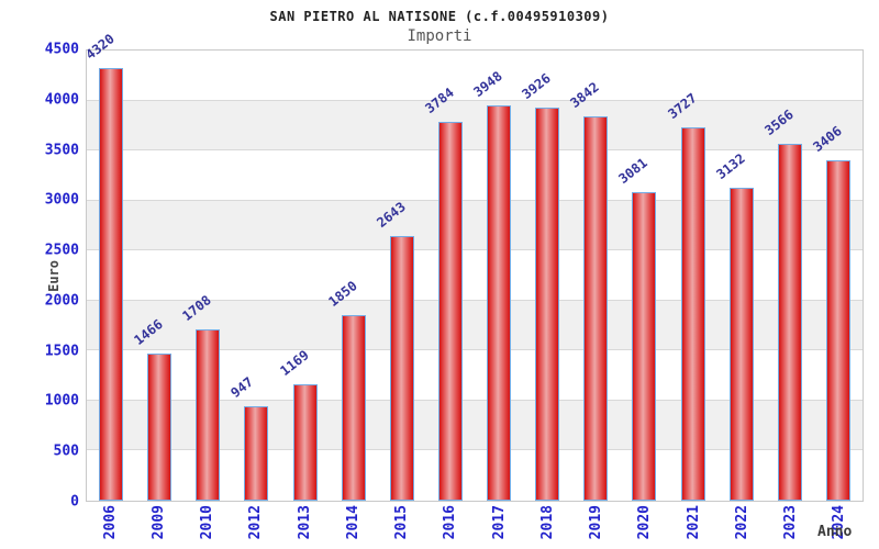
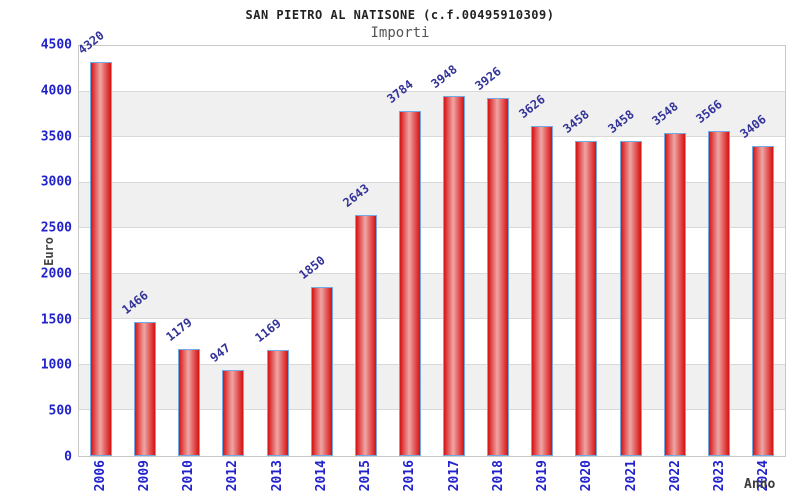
2010: 1708 -> 1179
2019: 3842 -> 3626
2020: 3081 -> 3458
2021: 3727 -> 3458
2022: 3132 -> 3548
